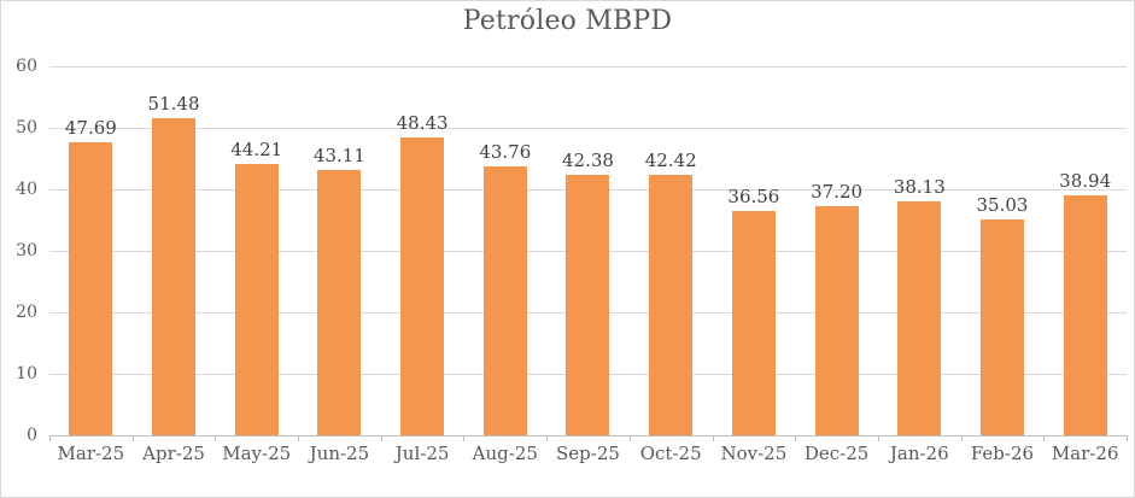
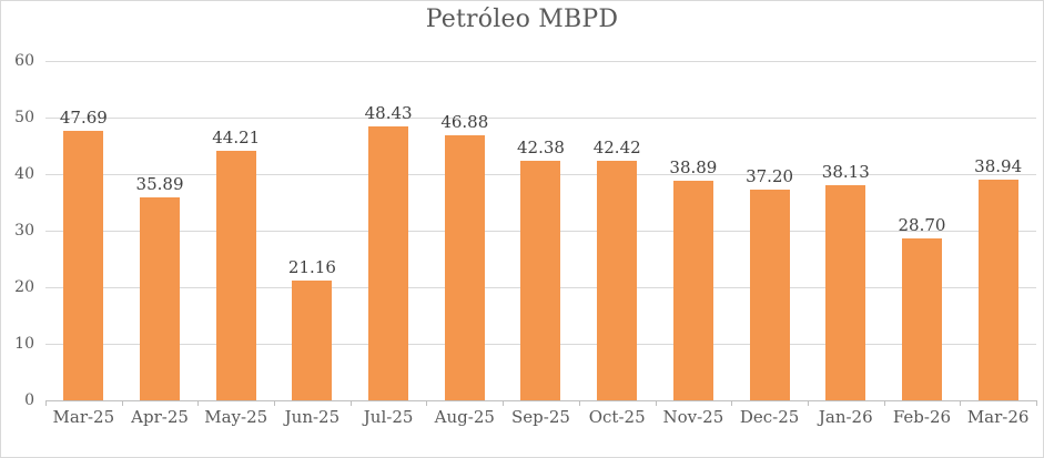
Apr-25: 51.48 -> 35.89
Jun-25: 43.11 -> 21.16
Aug-25: 43.76 -> 46.88
Nov-25: 36.56 -> 38.89
Feb-26: 35.03 -> 28.70
